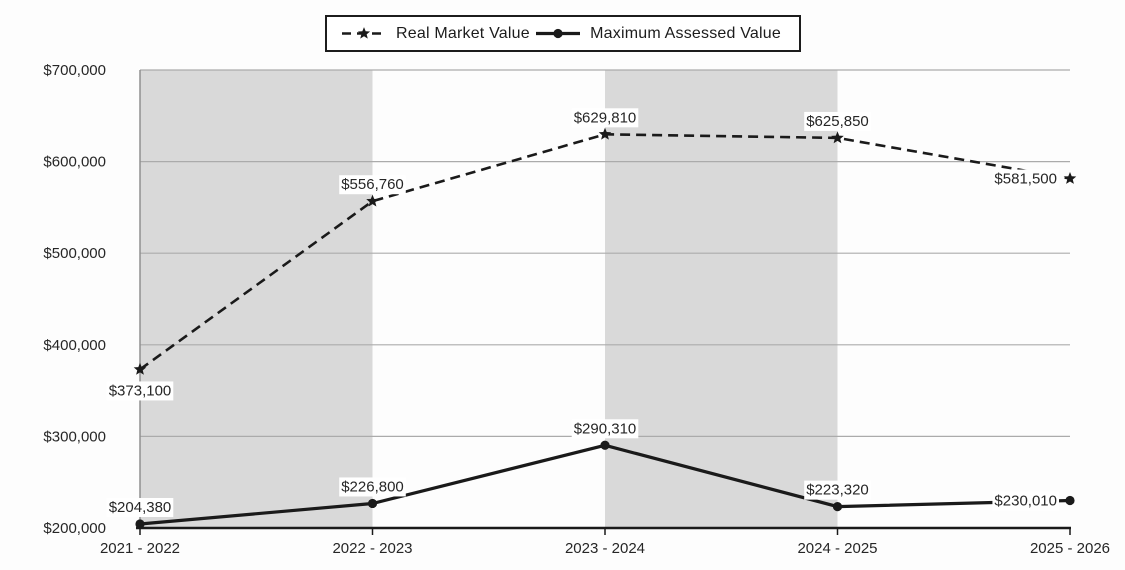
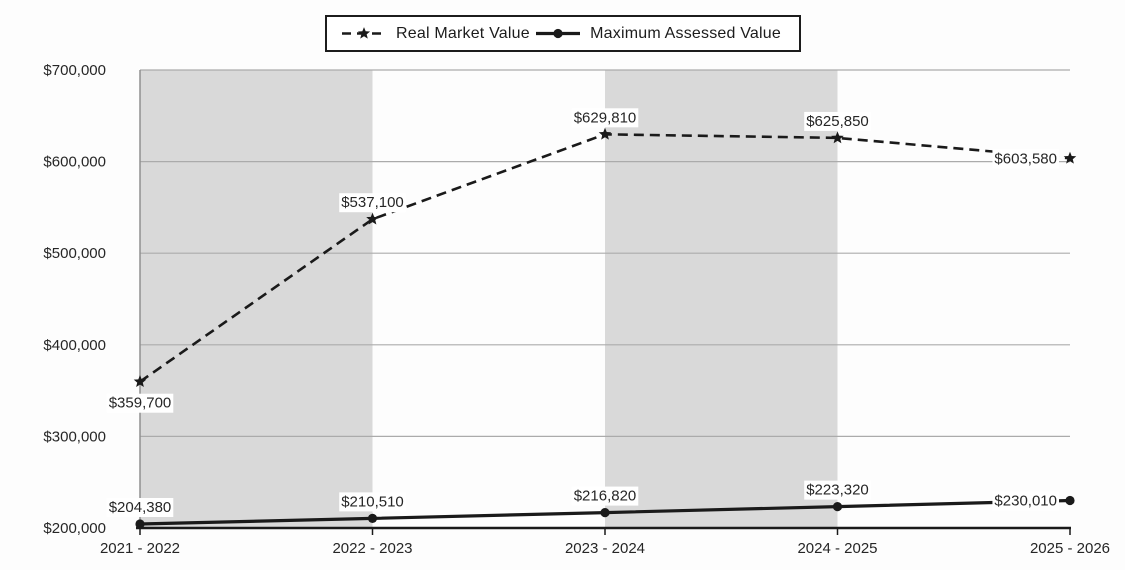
Real Market Value/2021 - 2022: $373,100 -> $359,700
Real Market Value/2022 - 2023: $556,760 -> $537,100
Maximum Assessed Value/2022 - 2023: $226,800 -> $210,510
Maximum Assessed Value/2023 - 2024: $290,310 -> $216,820
Real Market Value/2025 - 2026: $581,500 -> $603,580
